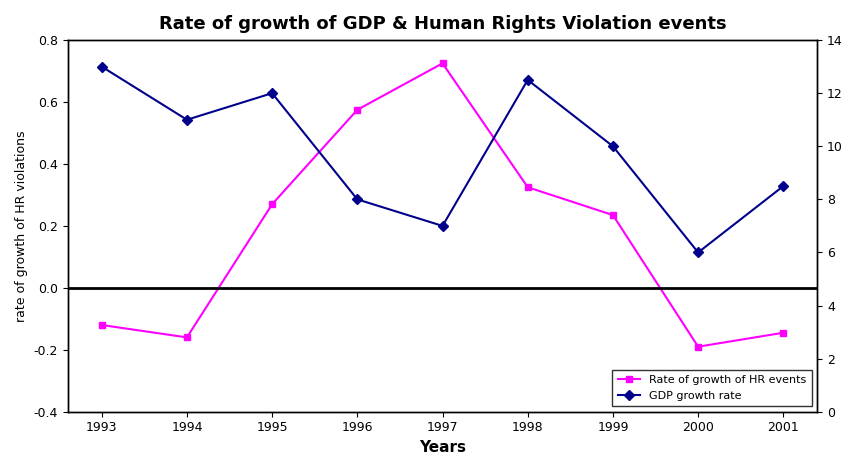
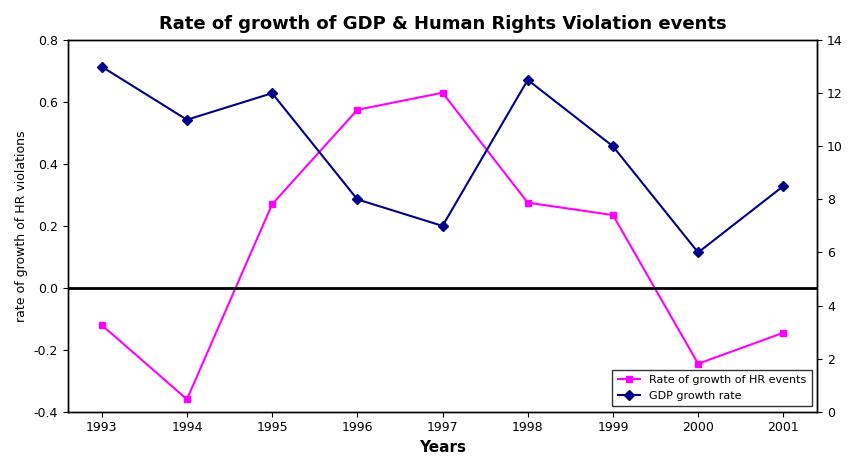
Rate of growth of HR events/1994: -0.160 -> -0.360
Rate of growth of HR events/1997: 0.725 -> 0.630
Rate of growth of HR events/1998: 0.325 -> 0.275
Rate of growth of HR events/2000: -0.190 -> -0.245
